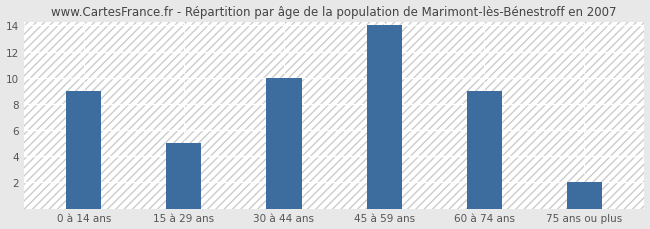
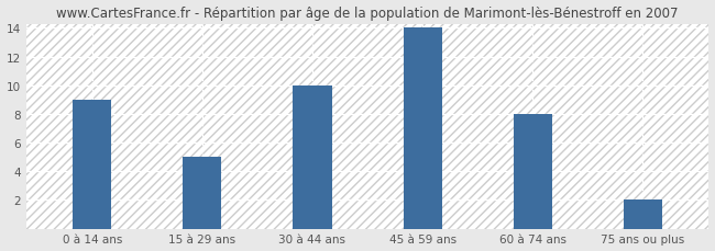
60 à 74 ans: 9 -> 8
